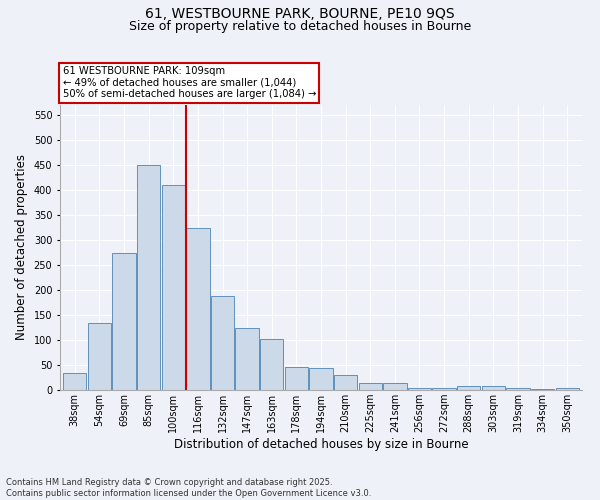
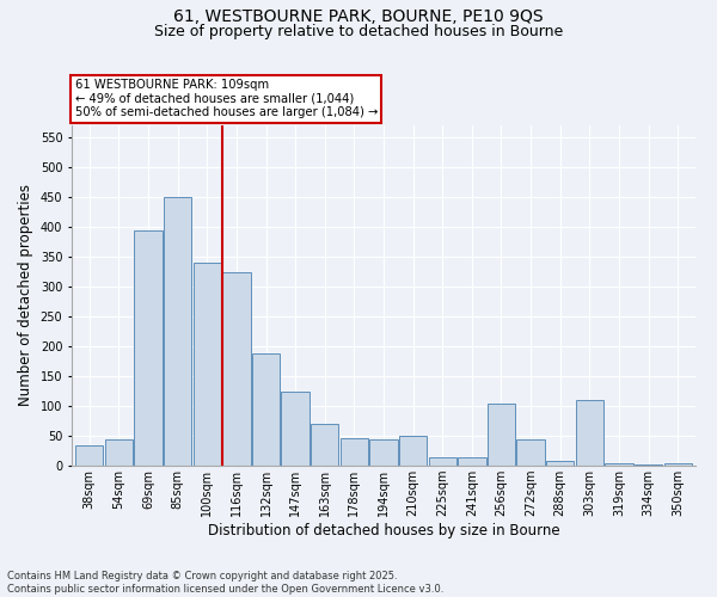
54sqm: 135 -> 45
69sqm: 275 -> 395
100sqm: 410 -> 340
163sqm: 103 -> 70
210sqm: 30 -> 50
256sqm: 5 -> 105
272sqm: 5 -> 45
303sqm: 8 -> 110
